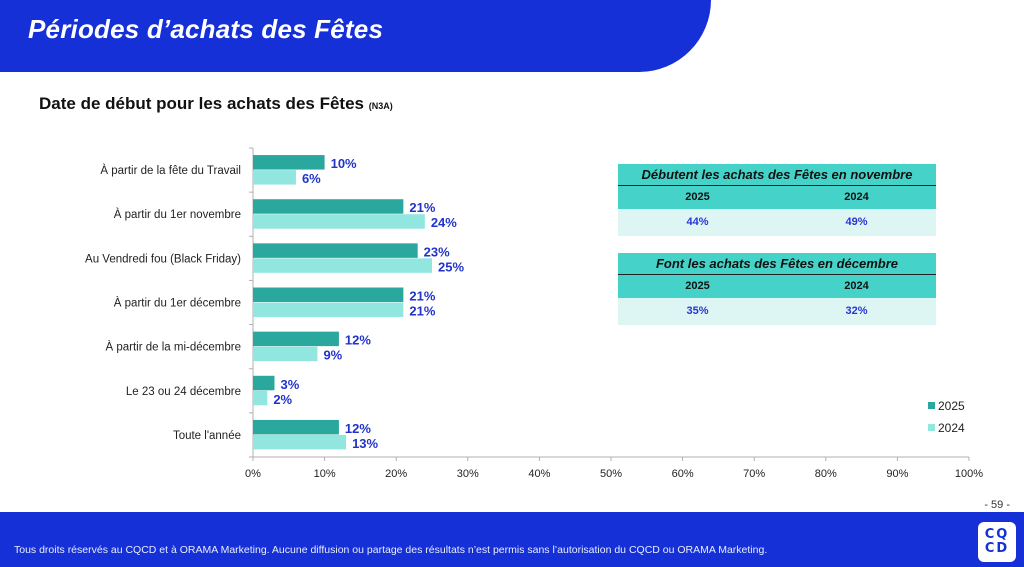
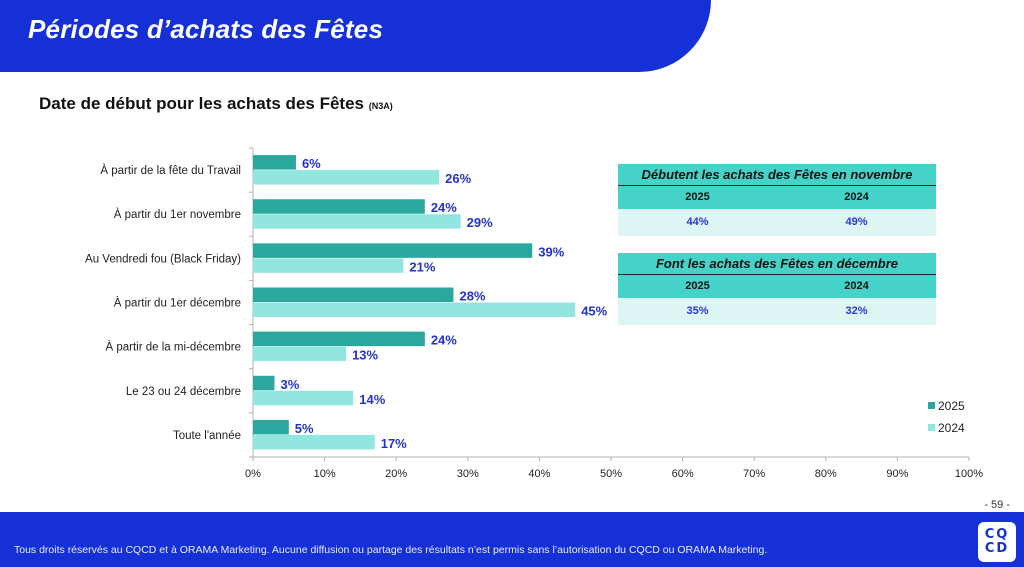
2025/À partir de la fête du Travail: 10% -> 6%
2024/À partir de la fête du Travail: 6% -> 26%
2025/À partir du 1er novembre: 21% -> 24%
2024/À partir du 1er novembre: 24% -> 29%
2025/Au Vendredi fou (Black Friday): 23% -> 39%
2024/Au Vendredi fou (Black Friday): 25% -> 21%
2025/À partir du 1er décembre: 21% -> 28%
2024/À partir du 1er décembre: 21% -> 45%
2025/À partir de la mi-décembre: 12% -> 24%
2024/À partir de la mi-décembre: 9% -> 13%
2024/Le 23 ou 24 décembre: 2% -> 14%
2025/Toute l'année: 12% -> 5%
2024/Toute l'année: 13% -> 17%
